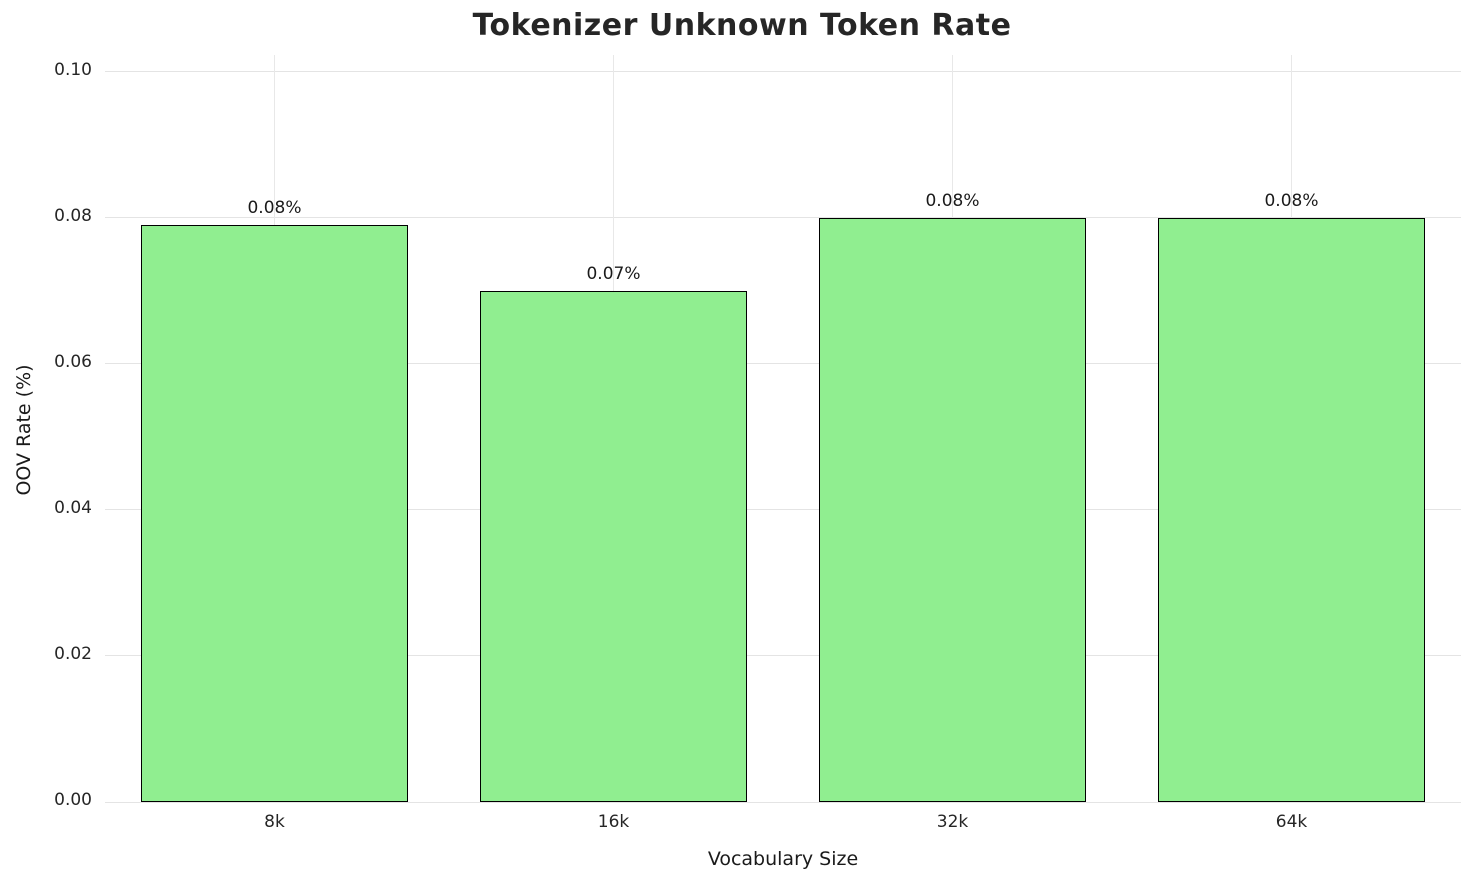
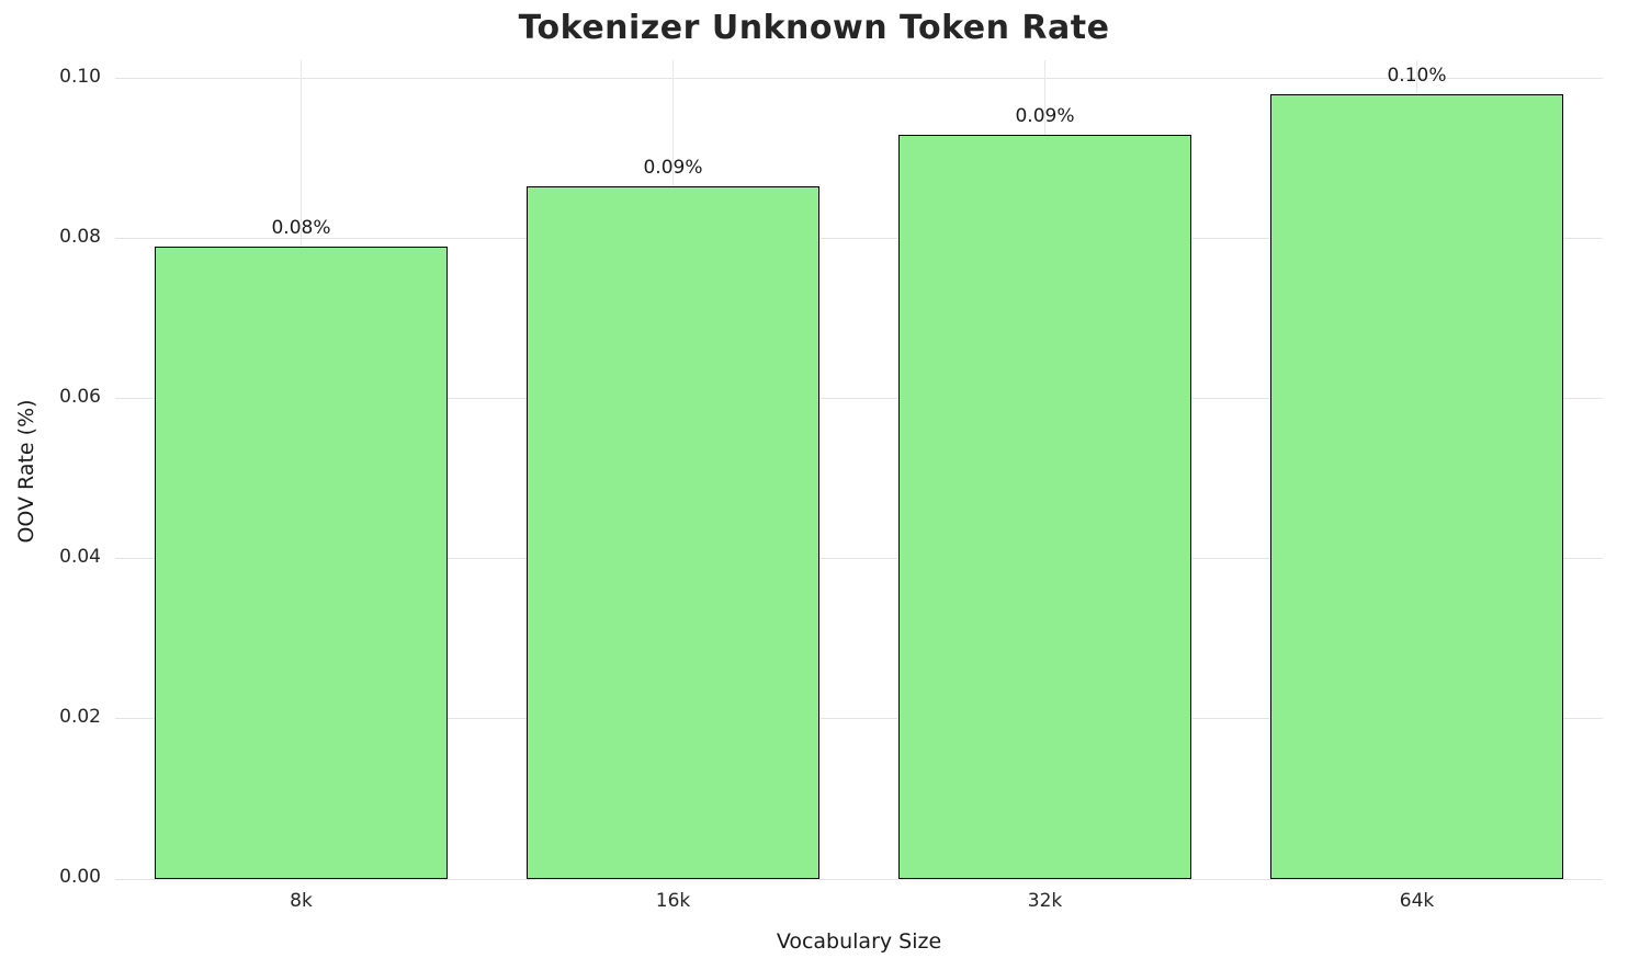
16k: 0.07% -> 0.09%
32k: 0.08% -> 0.09%
64k: 0.08% -> 0.10%
